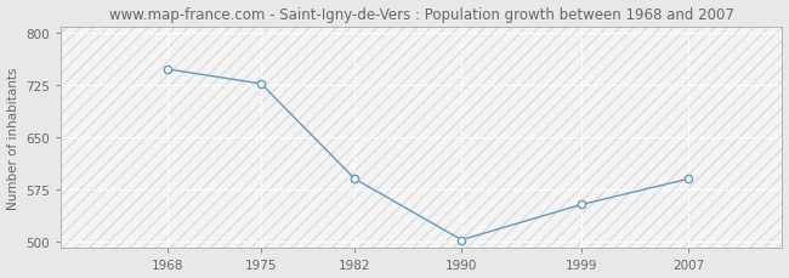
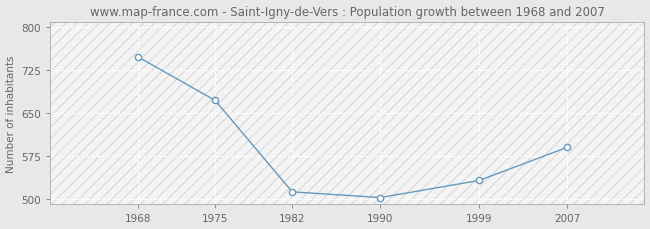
1975: 727 -> 672
1982: 590 -> 512
1999: 553 -> 532
